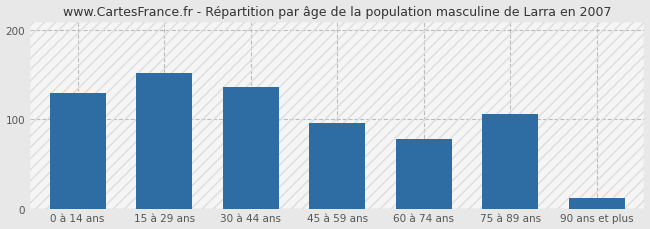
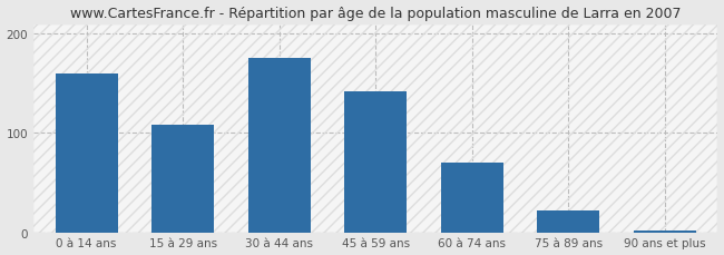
0 à 14 ans: 130 -> 160
15 à 29 ans: 152 -> 108
30 à 44 ans: 136 -> 176
45 à 59 ans: 96 -> 142
60 à 74 ans: 78 -> 70
75 à 89 ans: 106 -> 22
90 ans et plus: 12 -> 2
